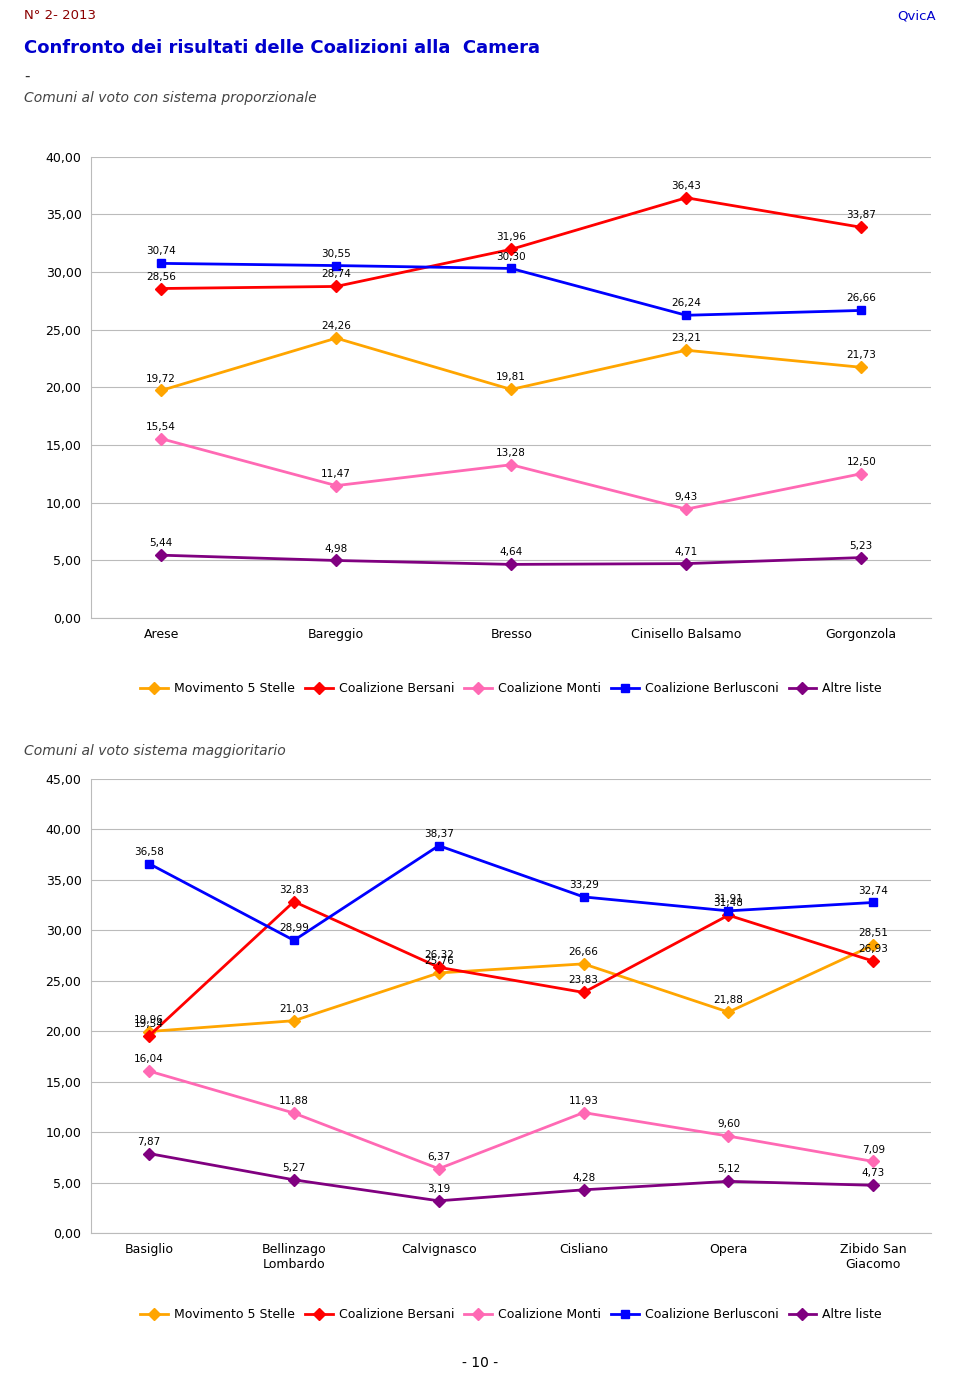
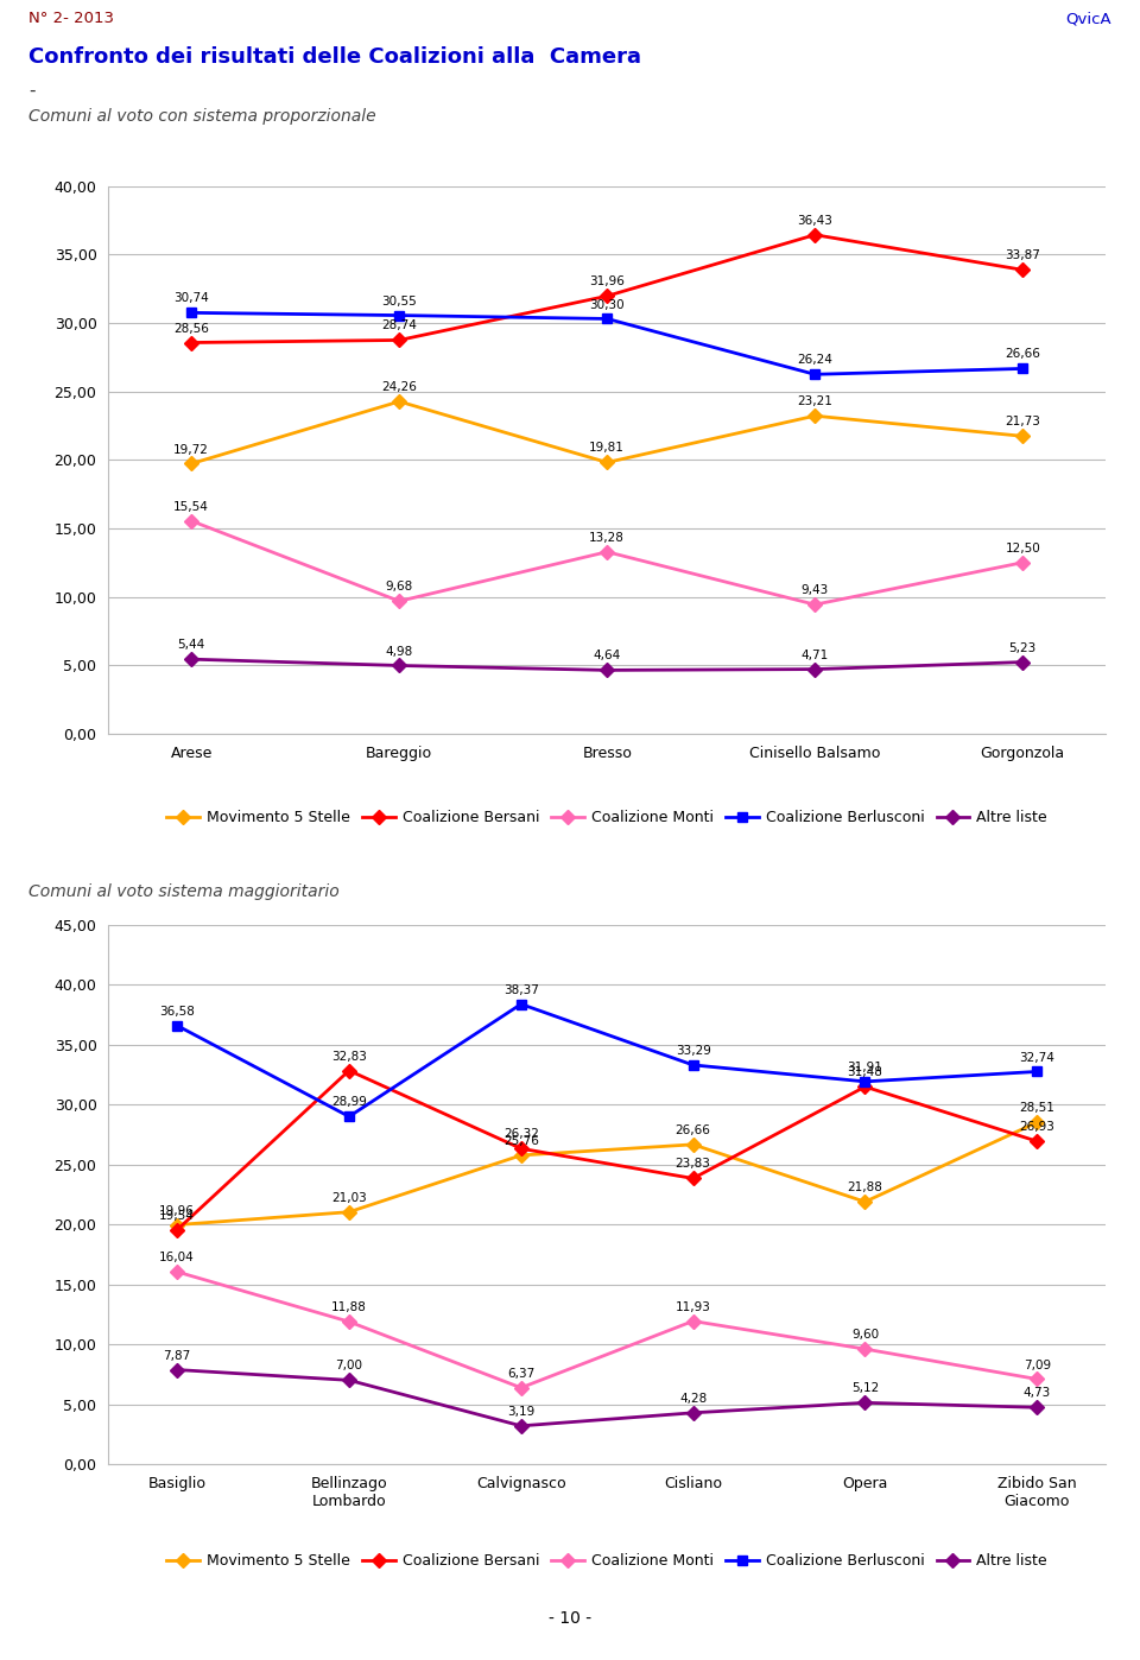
Coalizione Monti/Bareggio: 11,47 -> 9,68
Altre liste/Bellinzago Lombardo: 5,27 -> 7,00
